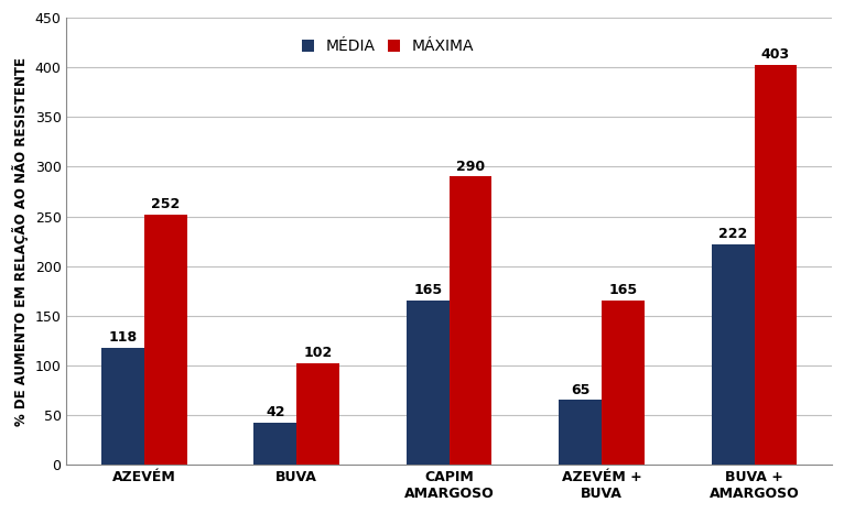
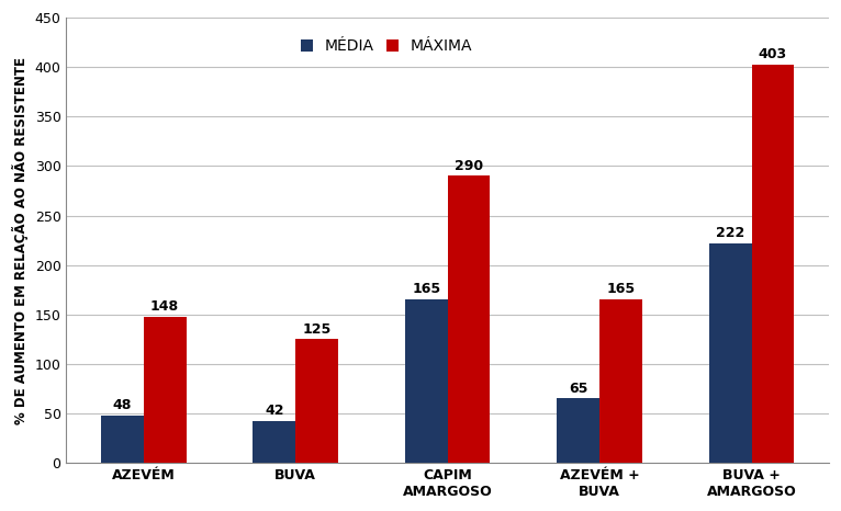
MÉDIA/AZEVÉM: 118 -> 48
MÁXIMA/AZEVÉM: 252 -> 148
MÁXIMA/BUVA: 102 -> 125
